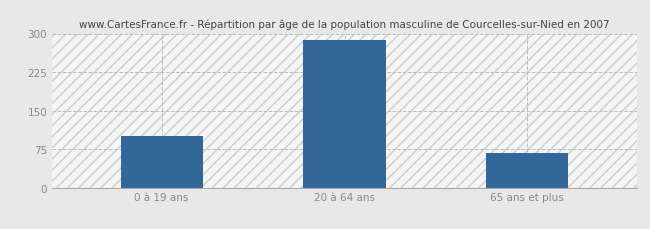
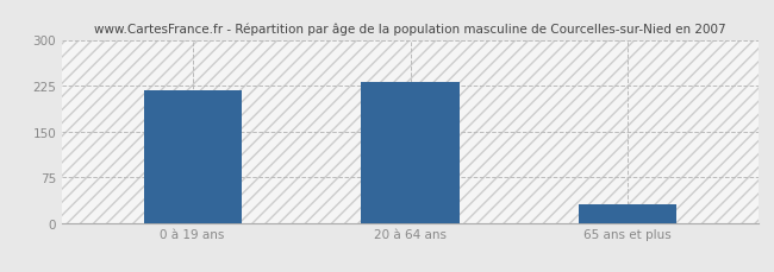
0 à 19 ans: 100 -> 218
20 à 64 ans: 287 -> 230
65 ans et plus: 68 -> 30
